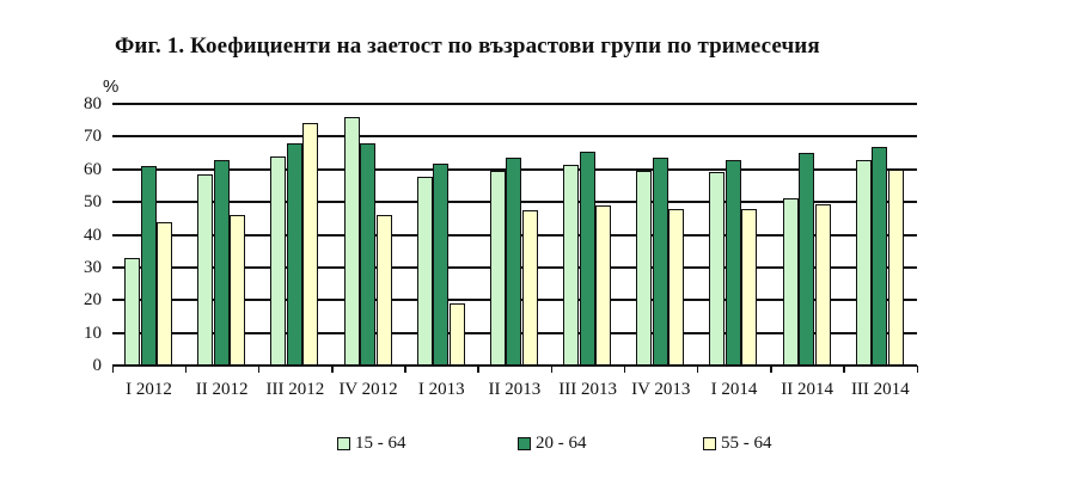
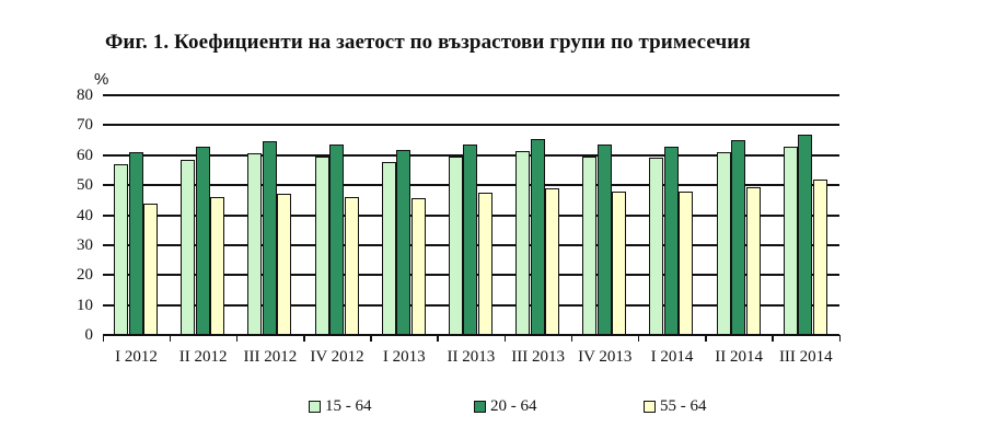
15 - 64/I 2012: 33 -> 57
15 - 64/III 2012: 64 -> 61
20 - 64/III 2012: 68 -> 65
55 - 64/III 2012: 74 -> 47
15 - 64/IV 2012: 76 -> 60
20 - 64/IV 2012: 68 -> 63
55 - 64/I 2013: 19 -> 46
15 - 64/II 2014: 51 -> 61
55 - 64/III 2014: 60 -> 52
